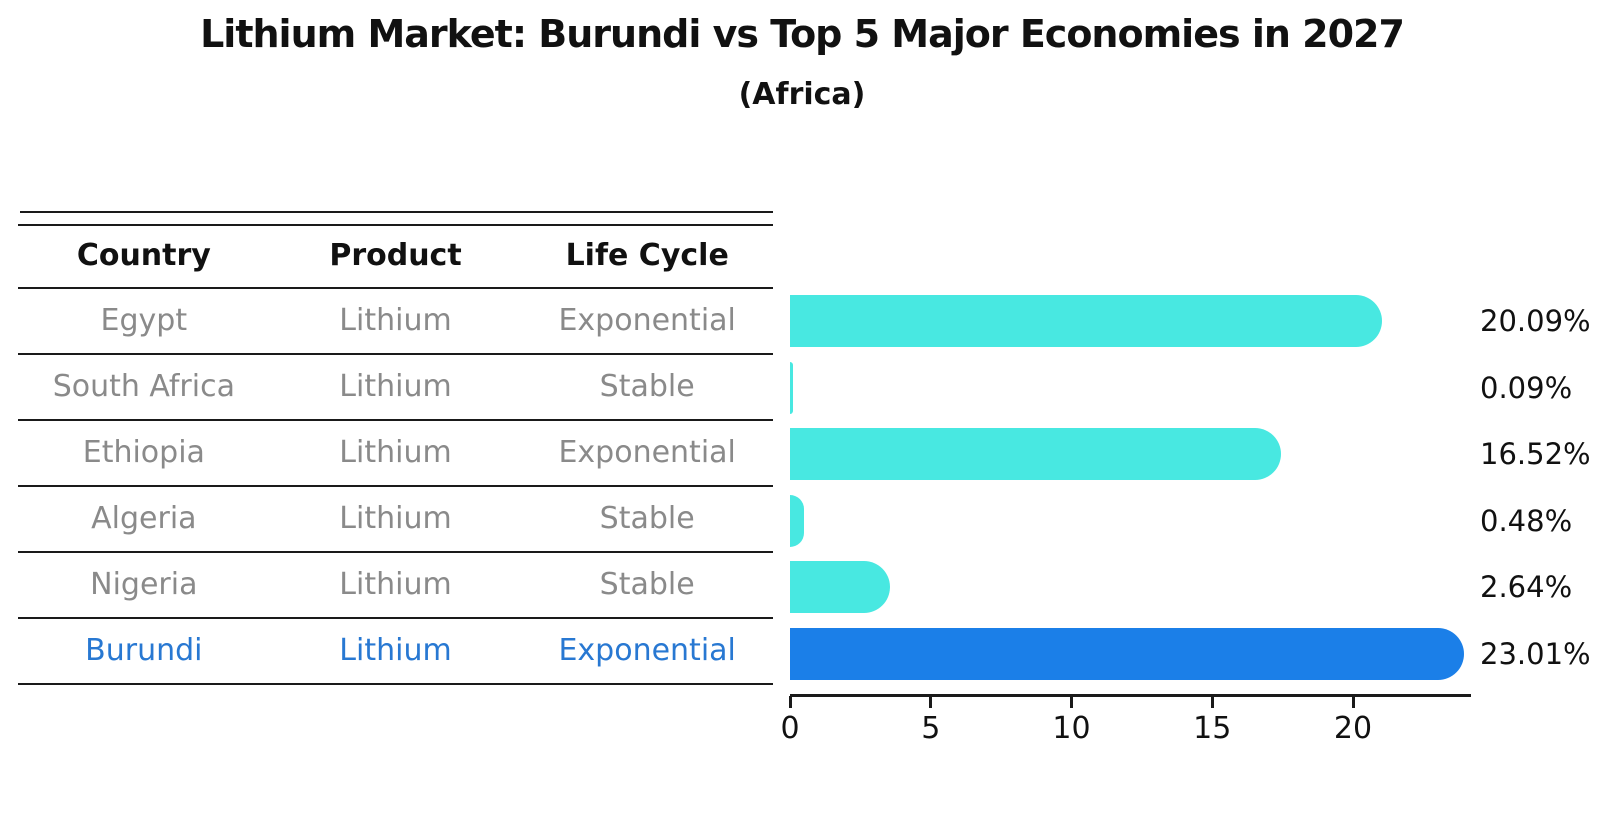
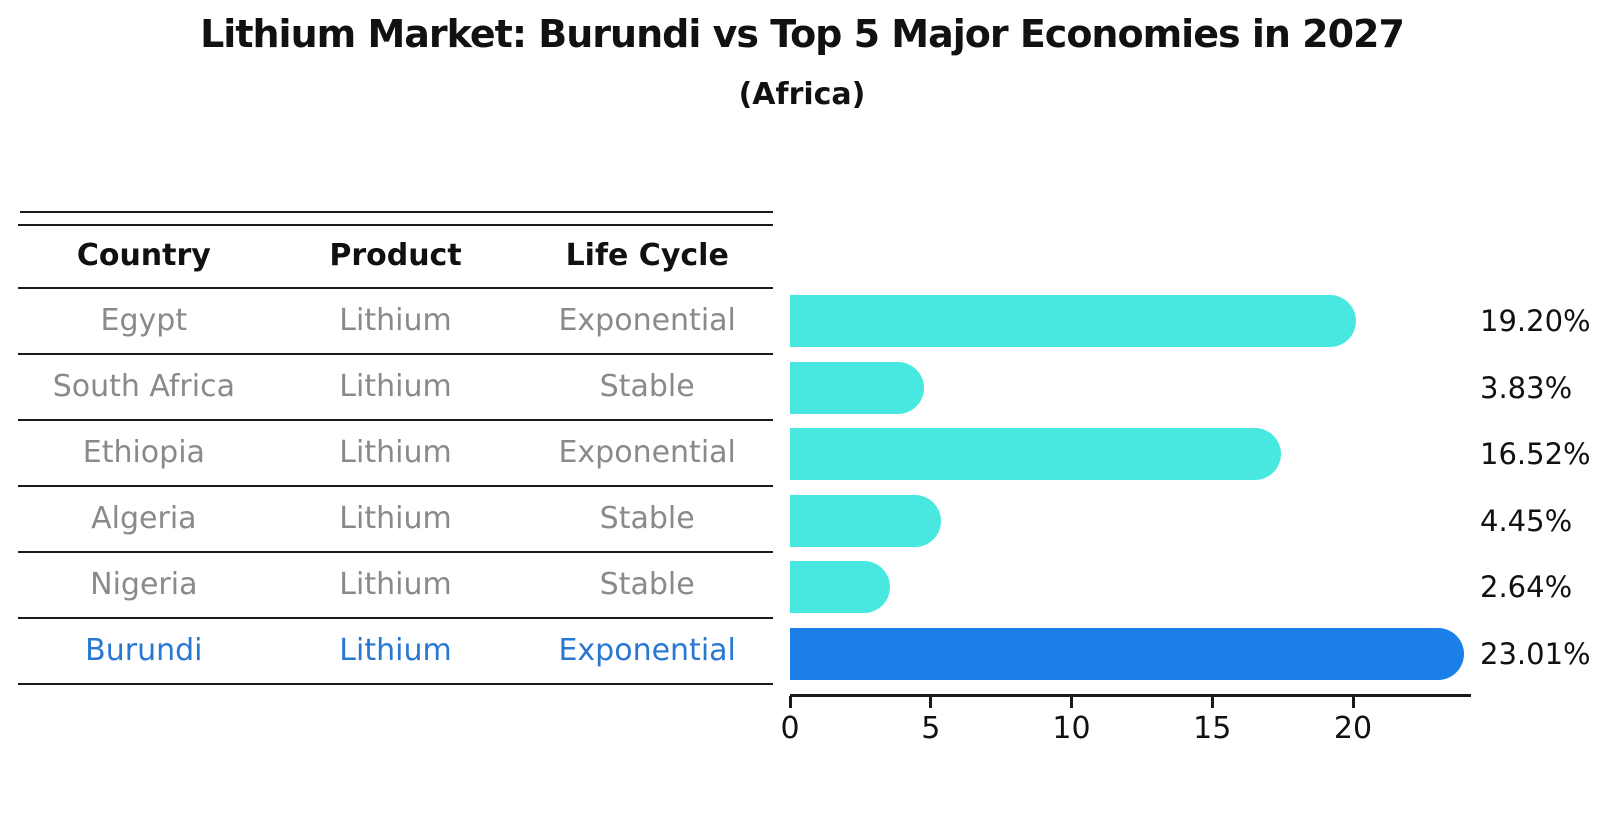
Egypt: 20.09% -> 19.20%
South Africa: 0.09% -> 3.83%
Algeria: 0.48% -> 4.45%
